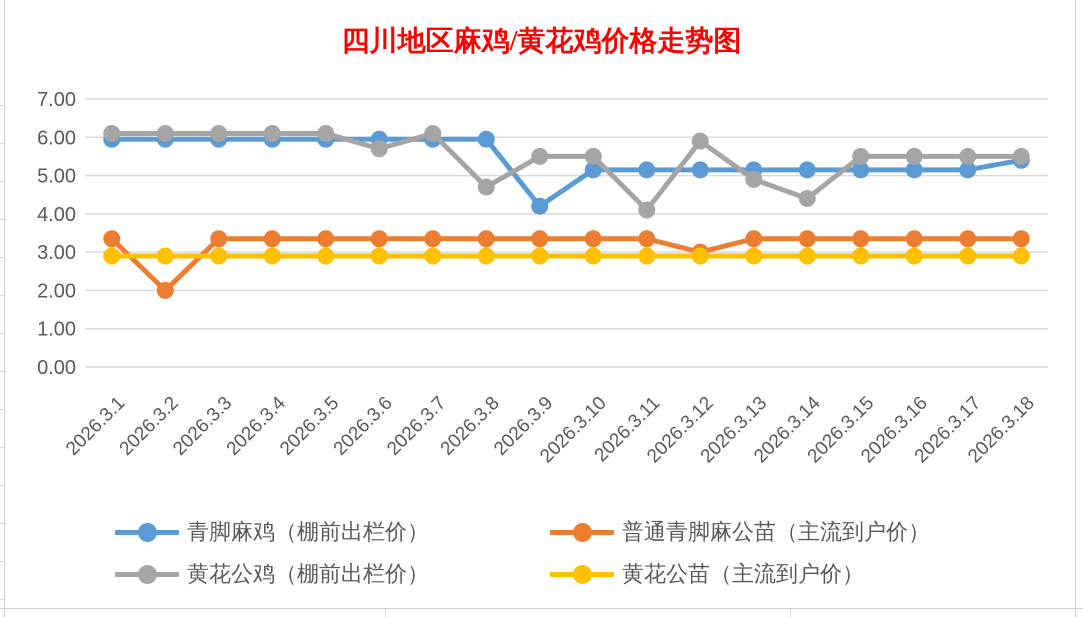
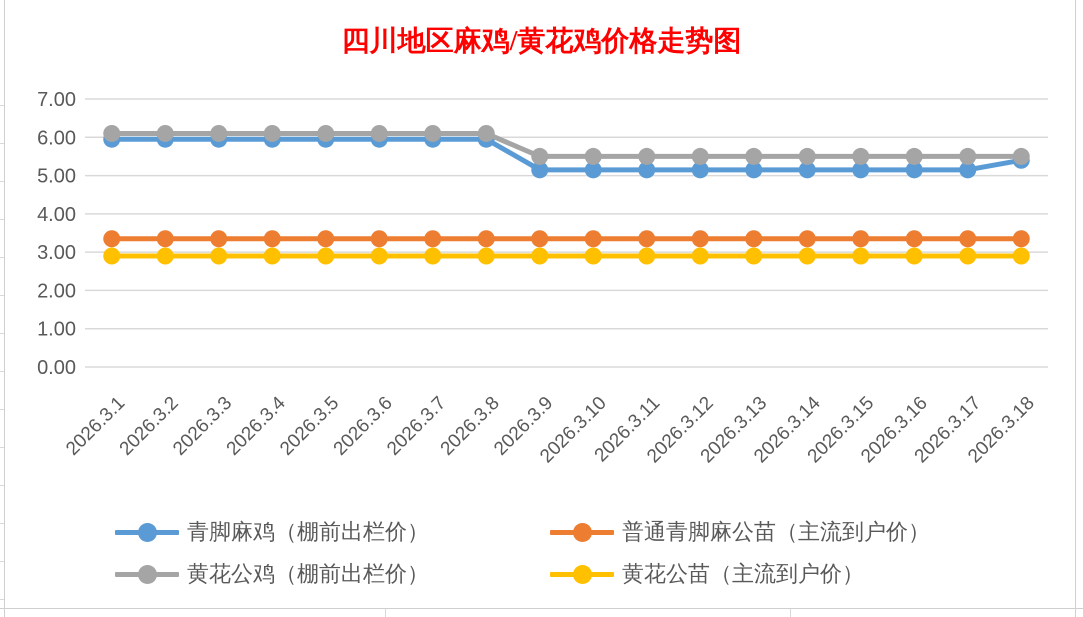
普通青脚麻公苗（主流到户价）/2026.3.2: 2.0 -> 3.4
黄花公鸡（棚前出栏价）/2026.3.6: 5.7 -> 6.1
黄花公鸡（棚前出栏价）/2026.3.8: 4.7 -> 6.1
青脚麻鸡（棚前出栏价）/2026.3.9: 4.2 -> 5.2
黄花公鸡（棚前出栏价）/2026.3.11: 4.1 -> 5.5
普通青脚麻公苗（主流到户价）/2026.3.12: 3.0 -> 3.4
黄花公鸡（棚前出栏价）/2026.3.12: 5.9 -> 5.5
黄花公鸡（棚前出栏价）/2026.3.13: 4.9 -> 5.5
黄花公鸡（棚前出栏价）/2026.3.14: 4.4 -> 5.5
